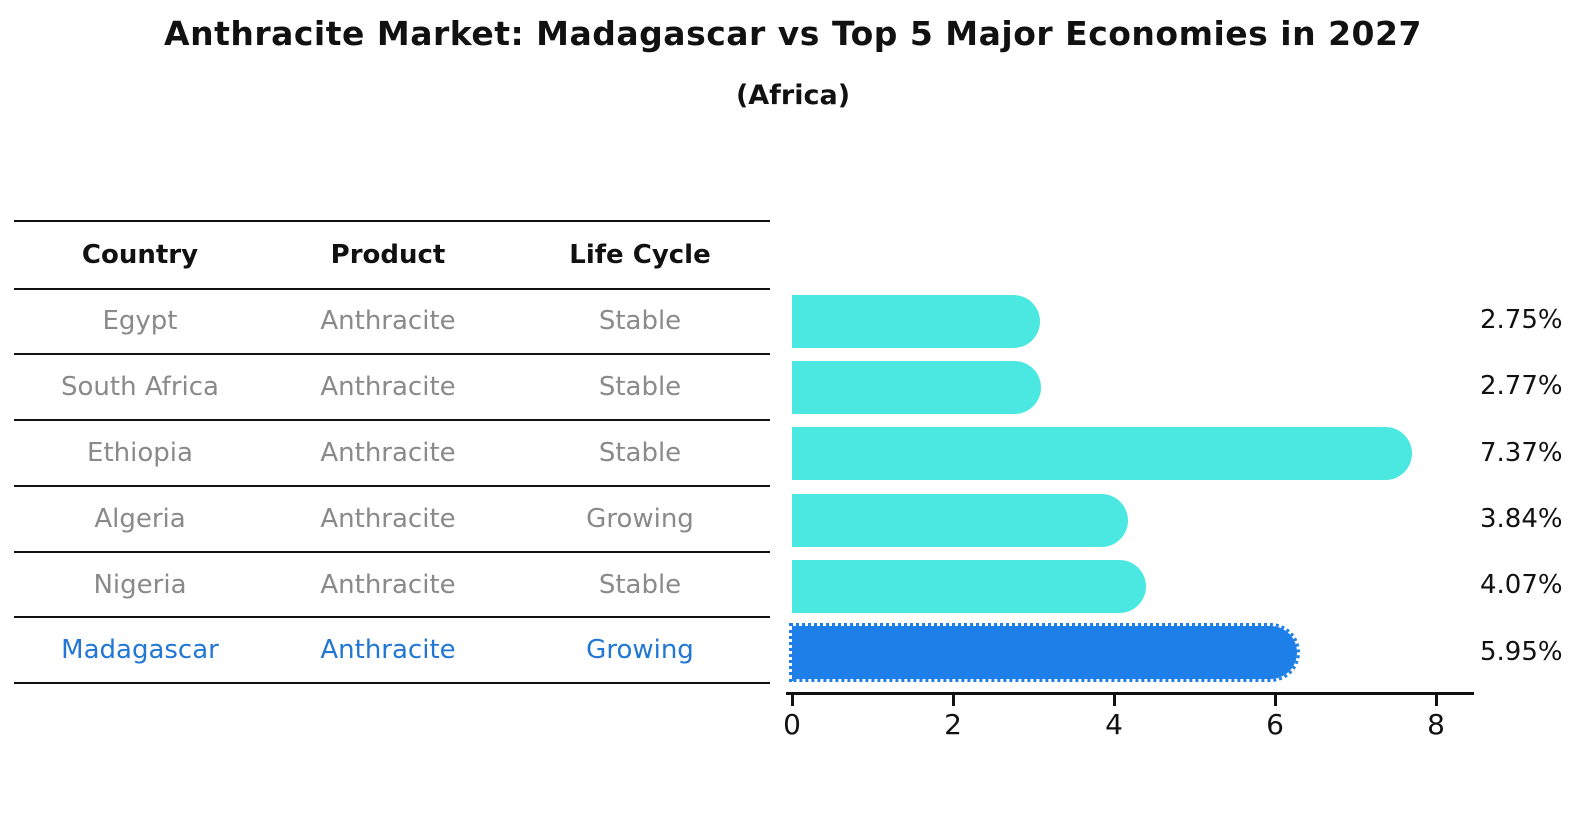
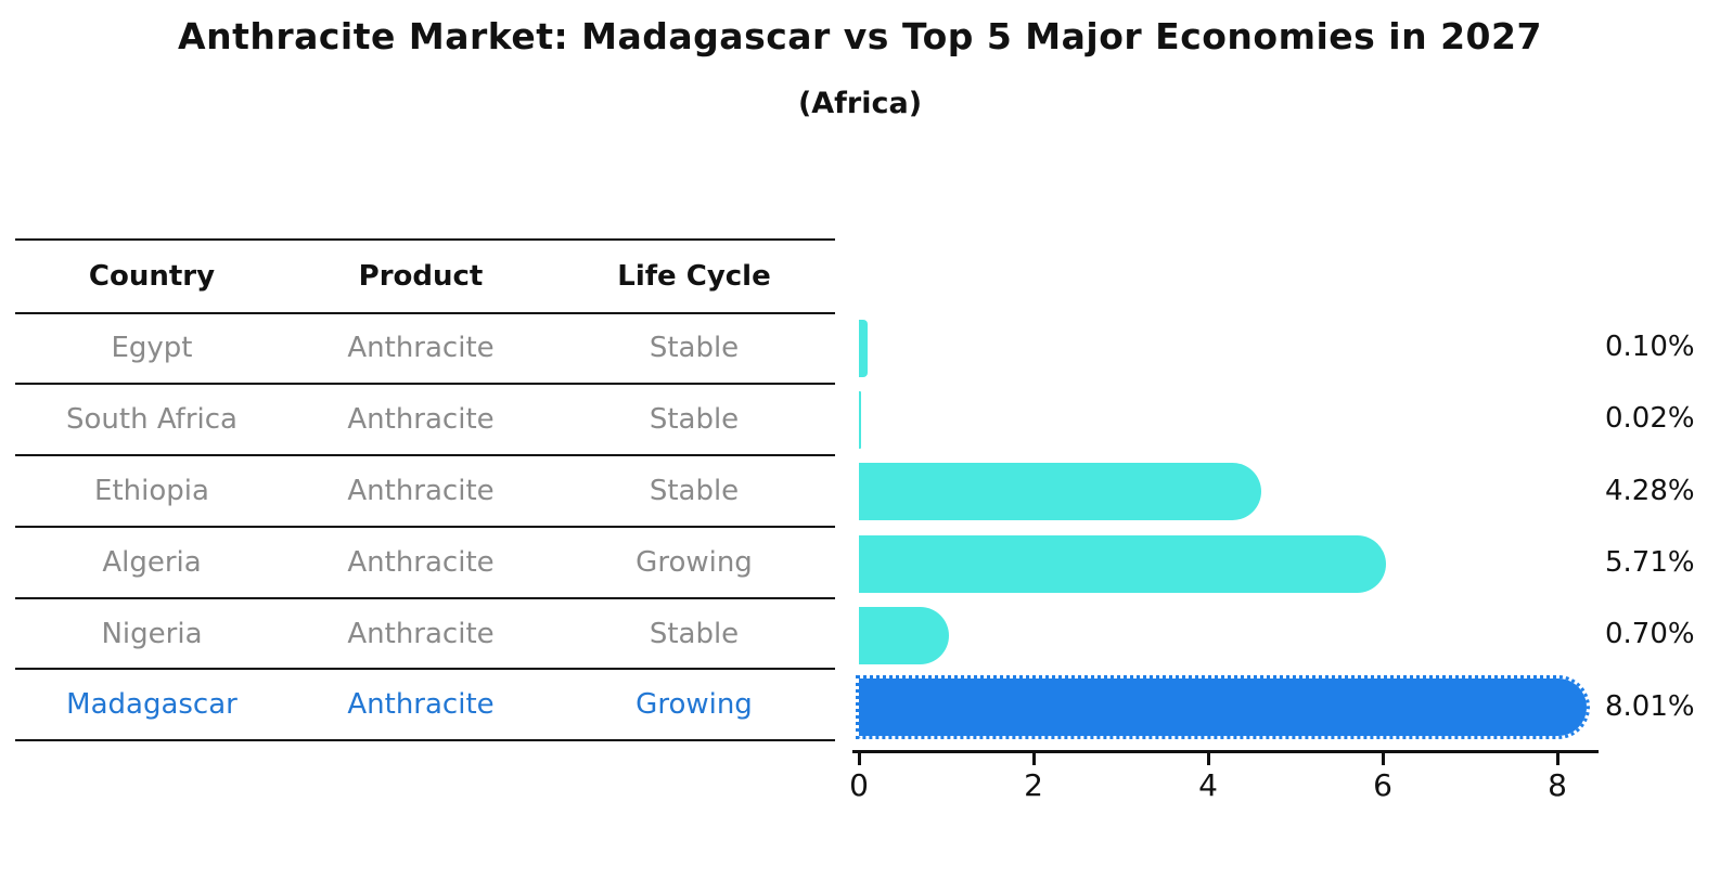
Egypt: 2.75% -> 0.10%
South Africa: 2.77% -> 0.02%
Ethiopia: 7.37% -> 4.28%
Algeria: 3.84% -> 5.71%
Nigeria: 4.07% -> 0.70%
Madagascar: 5.95% -> 8.01%
